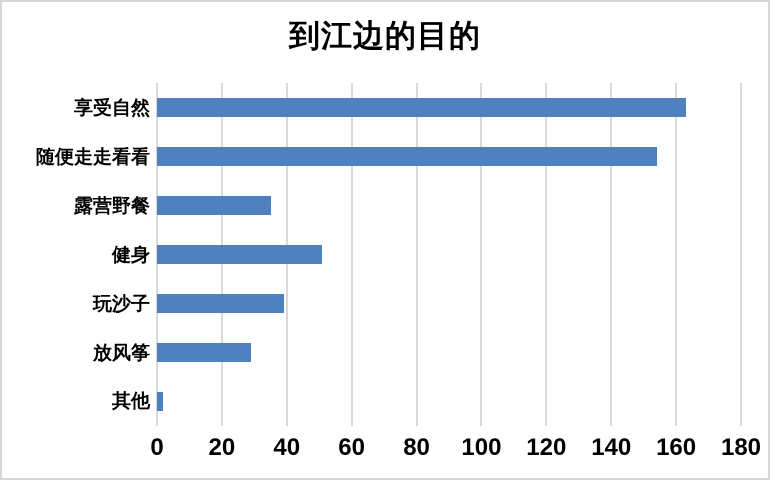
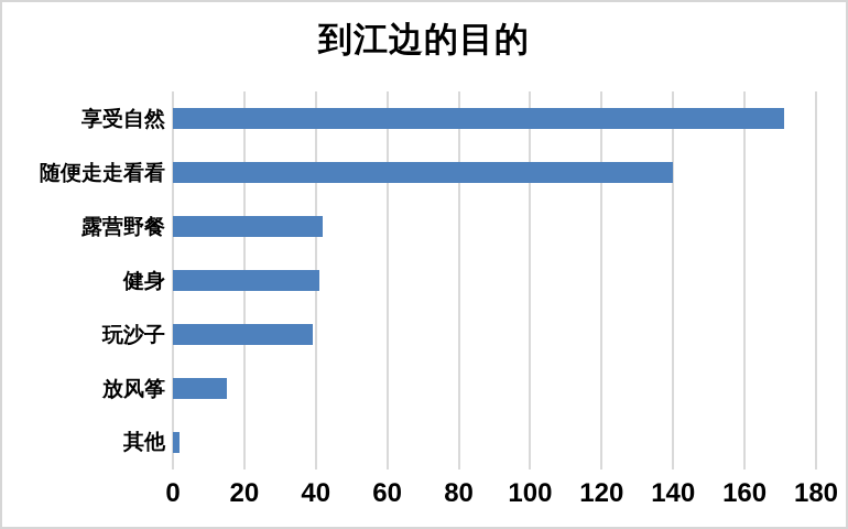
享受自然: 163 -> 171
随便走走看看: 154 -> 140
露营野餐: 35 -> 42
健身: 51 -> 41
放风筝: 29 -> 15
